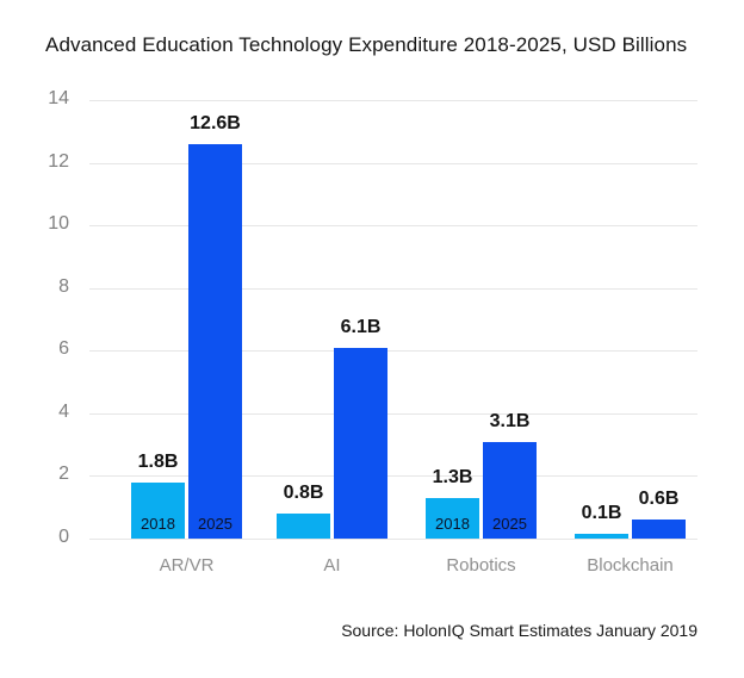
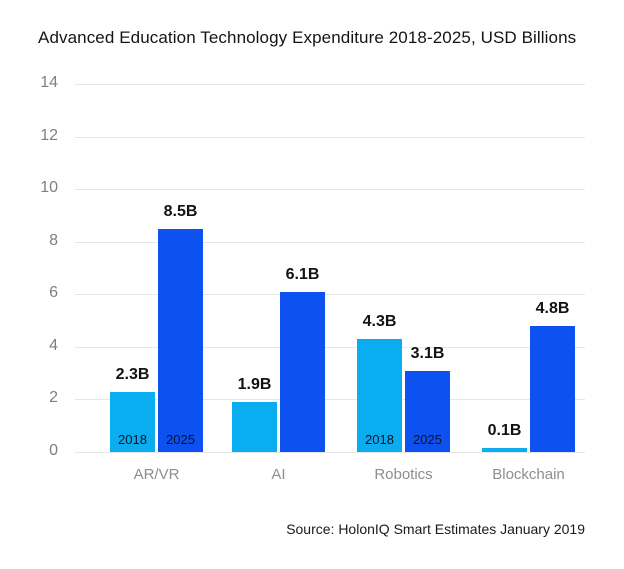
2018/AR/VR: 1.8B -> 2.3B
2025/AR/VR: 12.6B -> 8.5B
2018/AI: 0.8B -> 1.9B
2018/Robotics: 1.3B -> 4.3B
2025/Blockchain: 0.6B -> 4.8B
